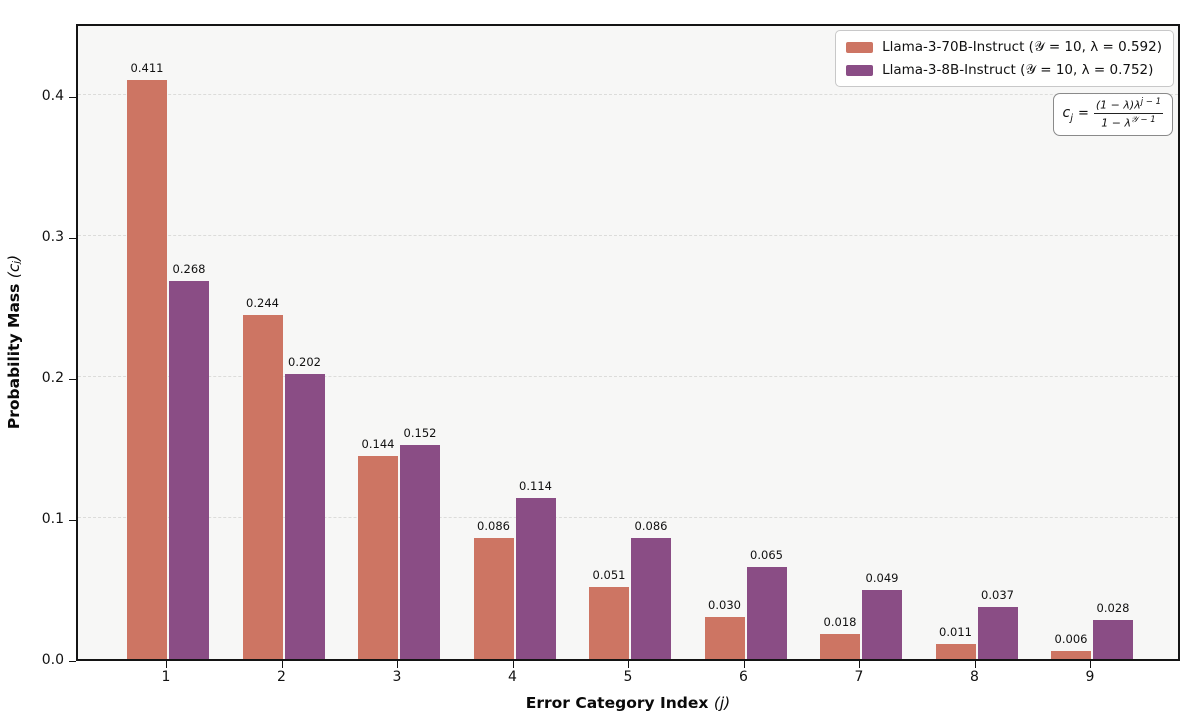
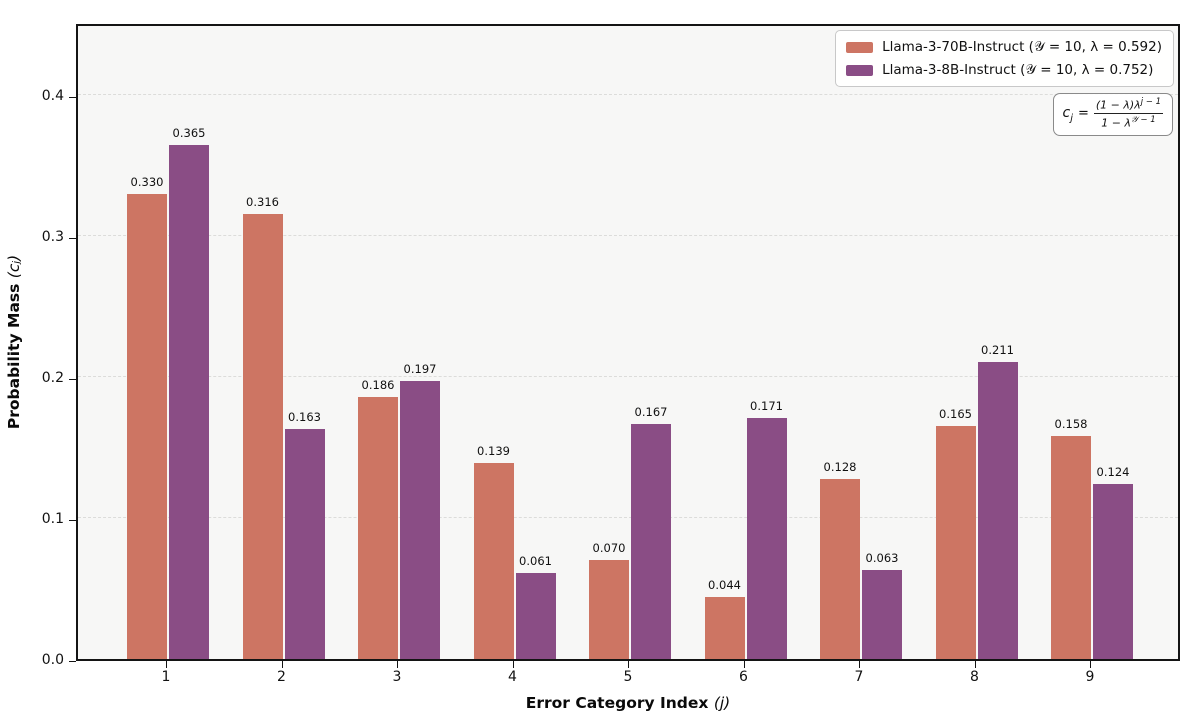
Llama-3-70B-Instruct (𝒴 = 10, λ = 0.592)/1: 0.411 -> 0.330
Llama-3-8B-Instruct (𝒴 = 10, λ = 0.752)/1: 0.268 -> 0.365
Llama-3-70B-Instruct (𝒴 = 10, λ = 0.592)/2: 0.244 -> 0.316
Llama-3-8B-Instruct (𝒴 = 10, λ = 0.752)/2: 0.202 -> 0.163
Llama-3-70B-Instruct (𝒴 = 10, λ = 0.592)/3: 0.144 -> 0.186
Llama-3-8B-Instruct (𝒴 = 10, λ = 0.752)/3: 0.152 -> 0.197
Llama-3-70B-Instruct (𝒴 = 10, λ = 0.592)/4: 0.086 -> 0.139
Llama-3-8B-Instruct (𝒴 = 10, λ = 0.752)/4: 0.114 -> 0.061
Llama-3-70B-Instruct (𝒴 = 10, λ = 0.592)/5: 0.051 -> 0.070
Llama-3-8B-Instruct (𝒴 = 10, λ = 0.752)/5: 0.086 -> 0.167
Llama-3-70B-Instruct (𝒴 = 10, λ = 0.592)/6: 0.030 -> 0.044
Llama-3-8B-Instruct (𝒴 = 10, λ = 0.752)/6: 0.065 -> 0.171
Llama-3-70B-Instruct (𝒴 = 10, λ = 0.592)/7: 0.018 -> 0.128
Llama-3-8B-Instruct (𝒴 = 10, λ = 0.752)/7: 0.049 -> 0.063
Llama-3-70B-Instruct (𝒴 = 10, λ = 0.592)/8: 0.011 -> 0.165
Llama-3-8B-Instruct (𝒴 = 10, λ = 0.752)/8: 0.037 -> 0.211
Llama-3-70B-Instruct (𝒴 = 10, λ = 0.592)/9: 0.006 -> 0.158
Llama-3-8B-Instruct (𝒴 = 10, λ = 0.752)/9: 0.028 -> 0.124
